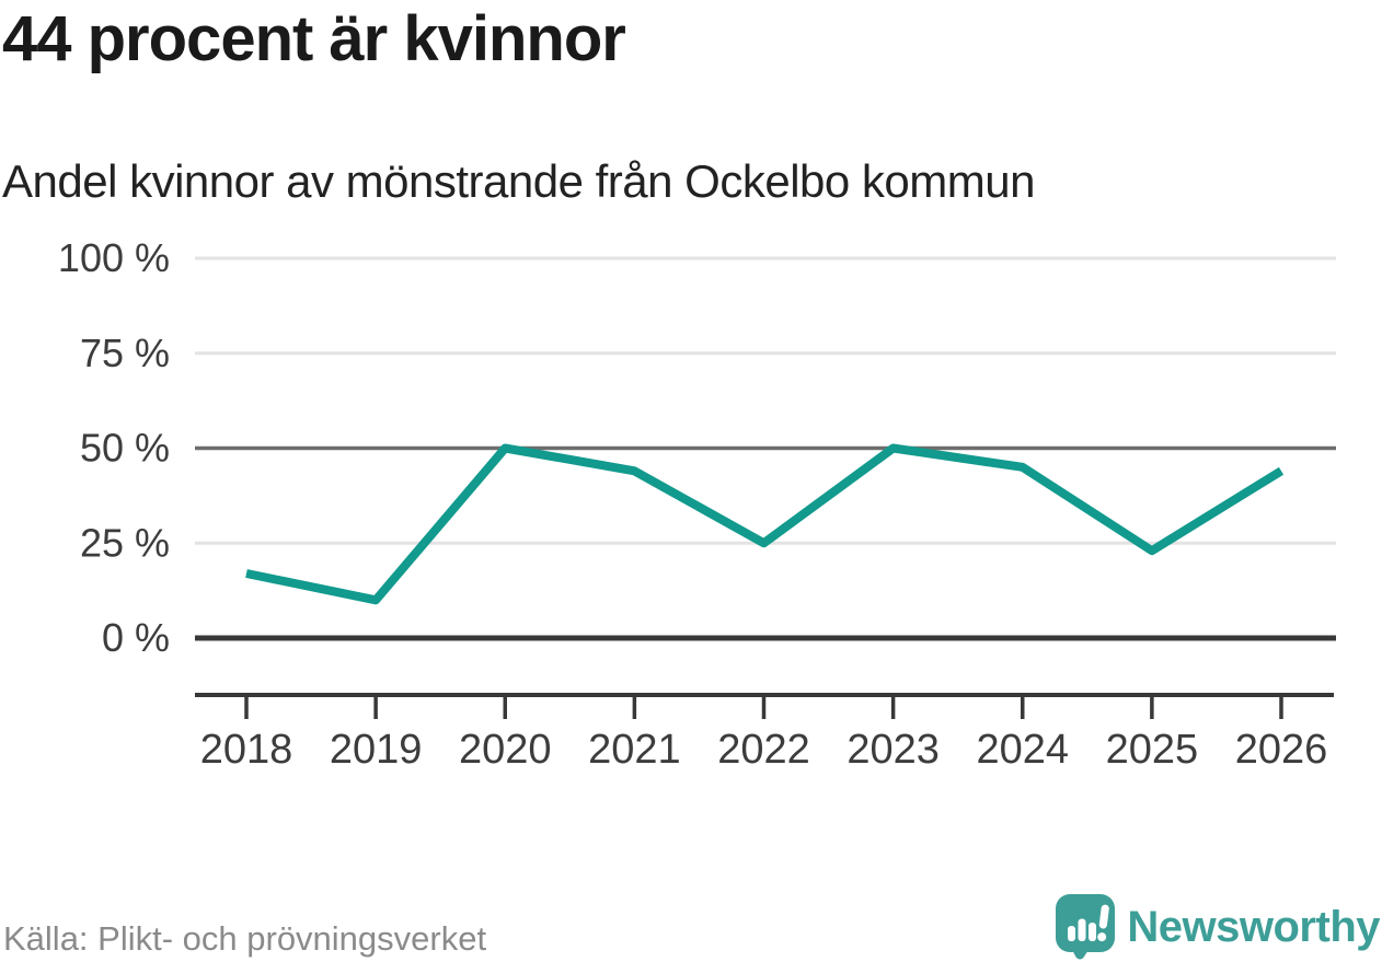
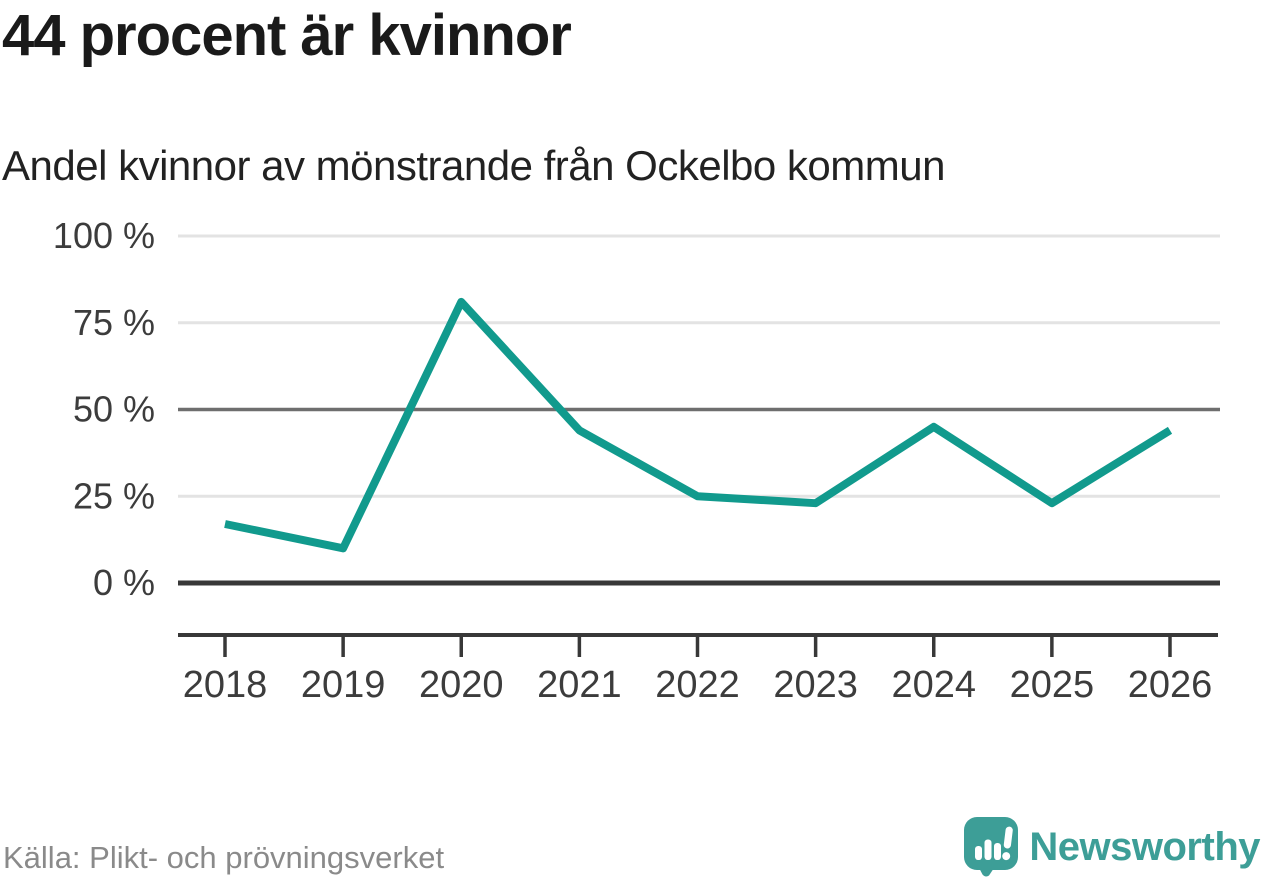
2020: 50% -> 81%
2023: 50% -> 23%
